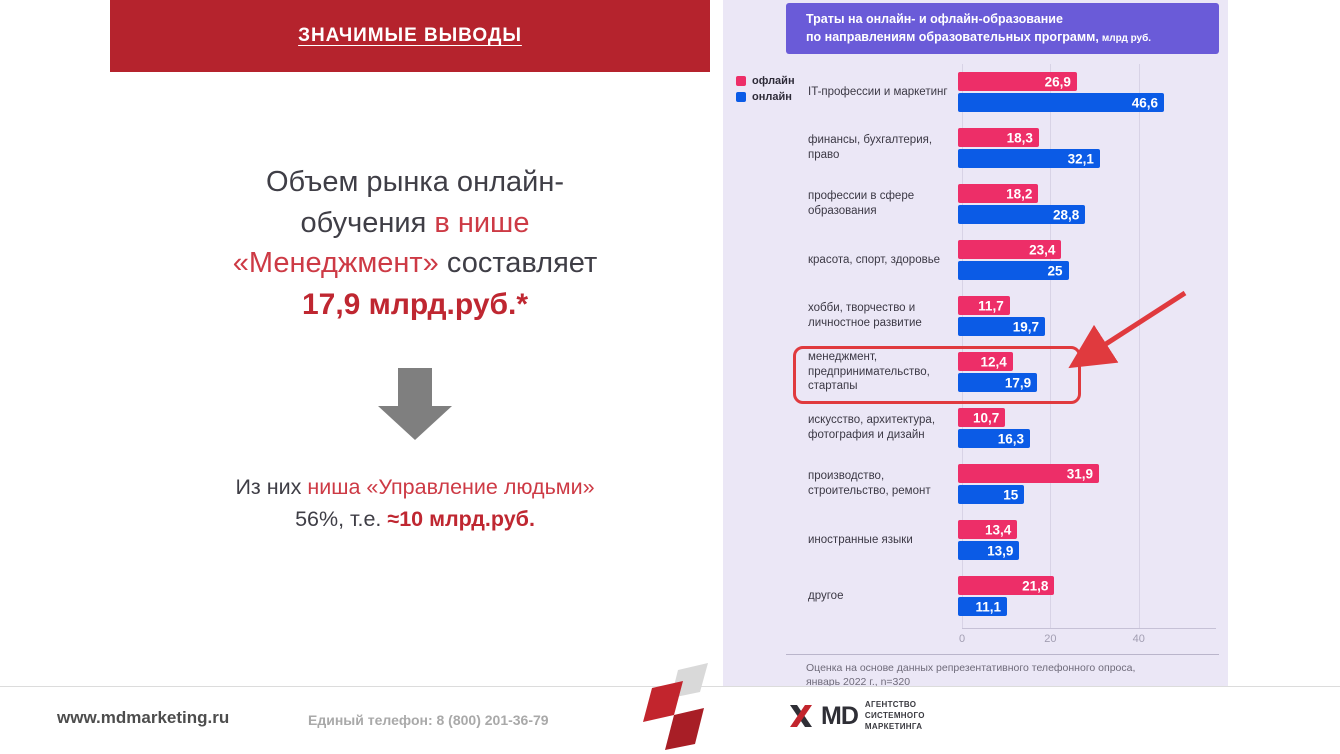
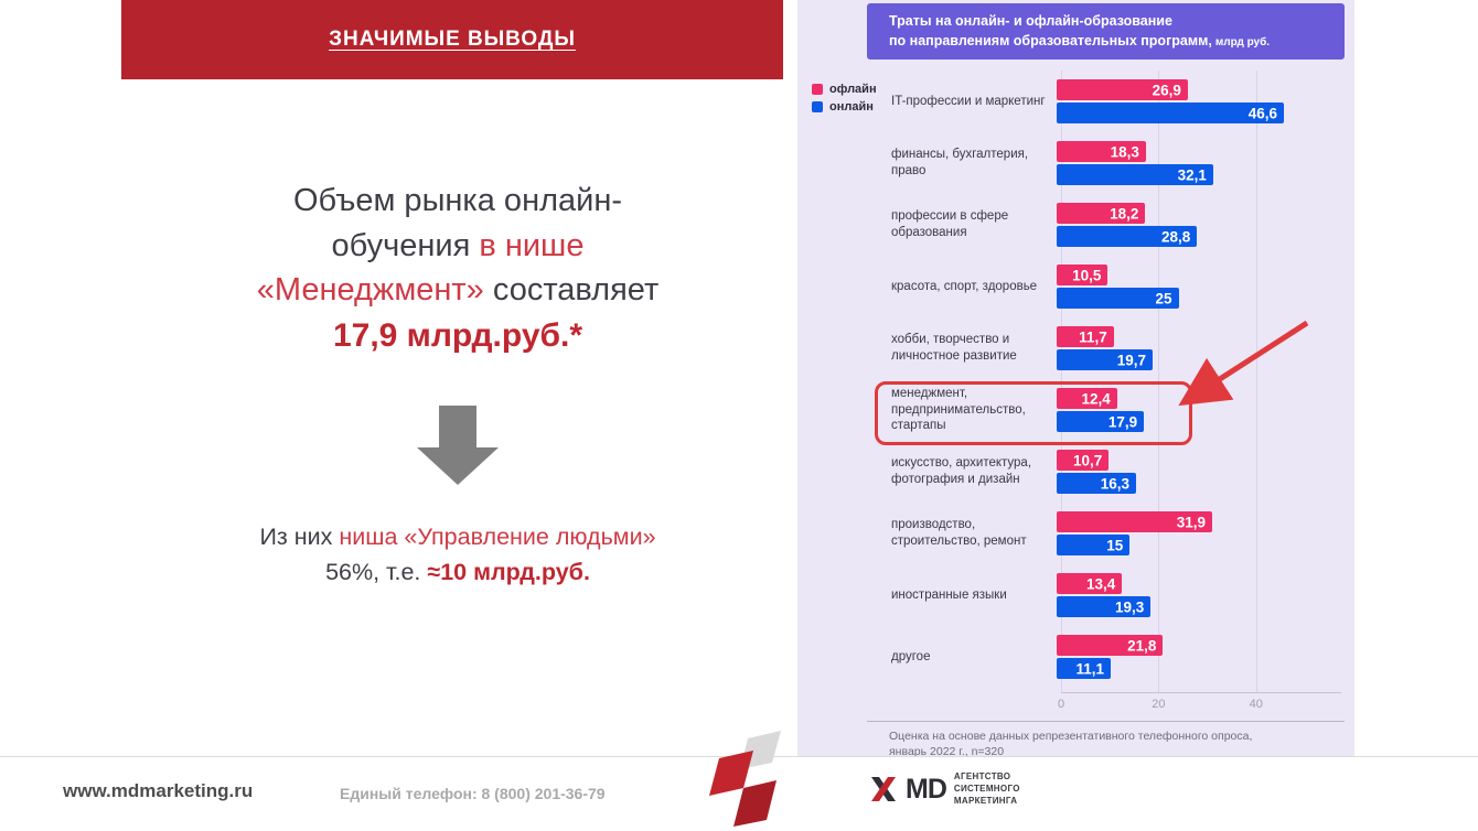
офлайн/красота, спорт, здоровье: 23,4 -> 10,5
онлайн/иностранные языки: 13,9 -> 19,3
